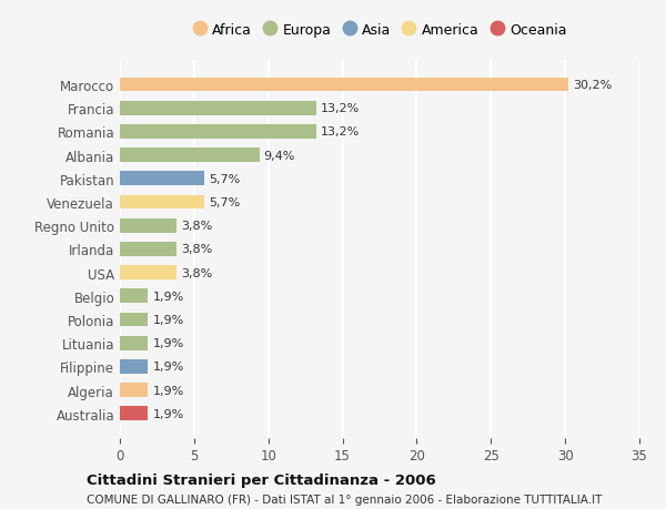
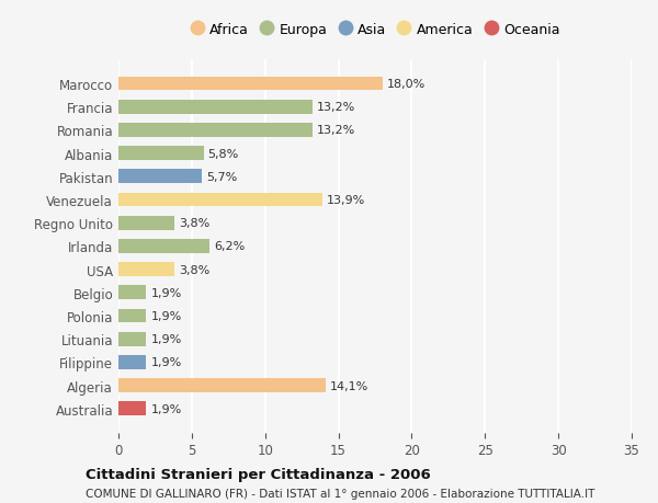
Marocco: 30,2% -> 18,0%
Albania: 9,4% -> 5,8%
Venezuela: 5,7% -> 13,9%
Irlanda: 3,8% -> 6,2%
Algeria: 1,9% -> 14,1%
